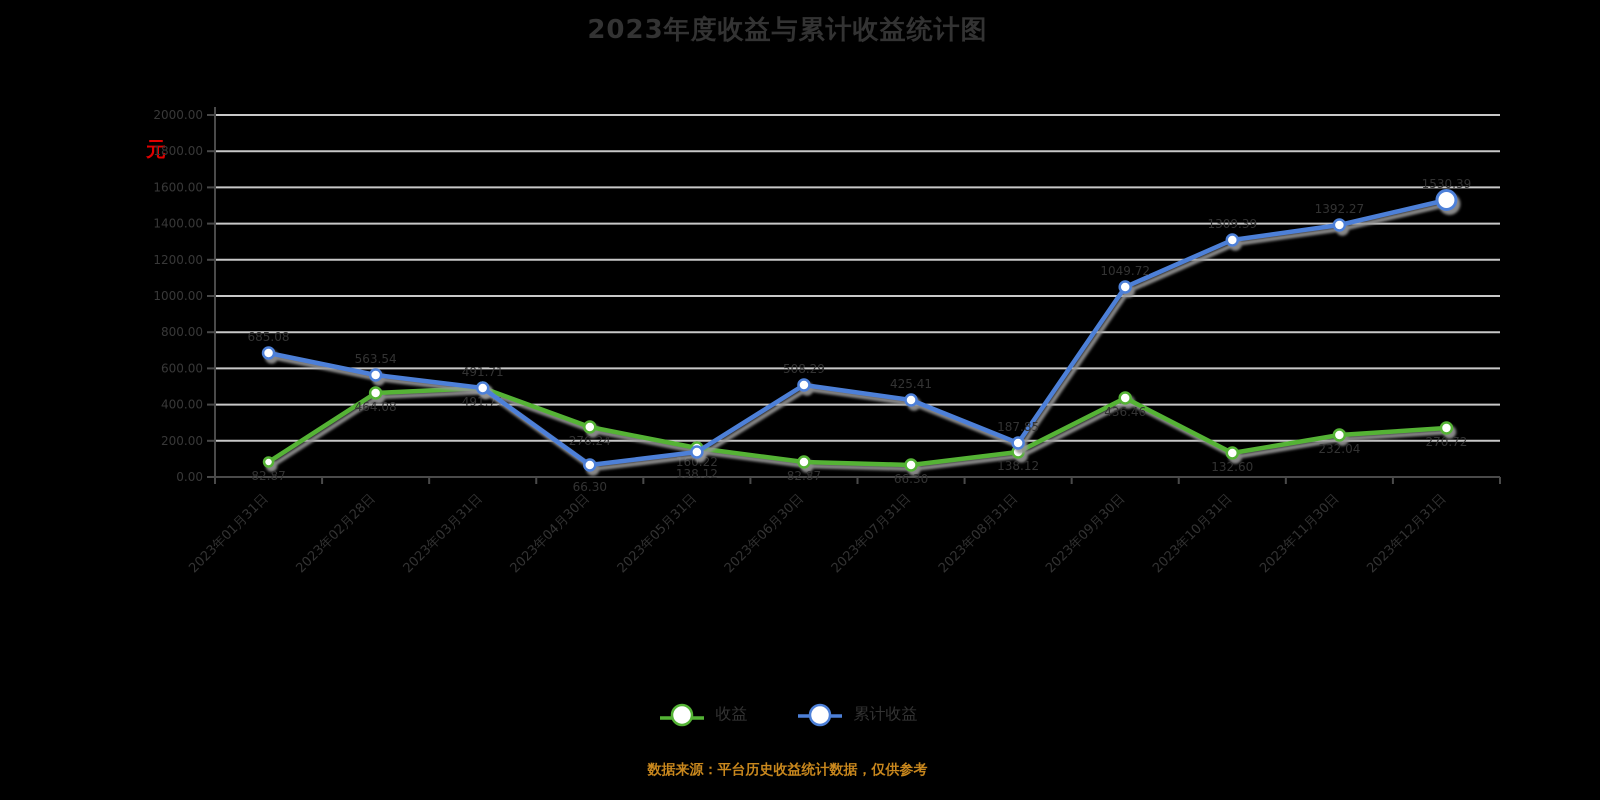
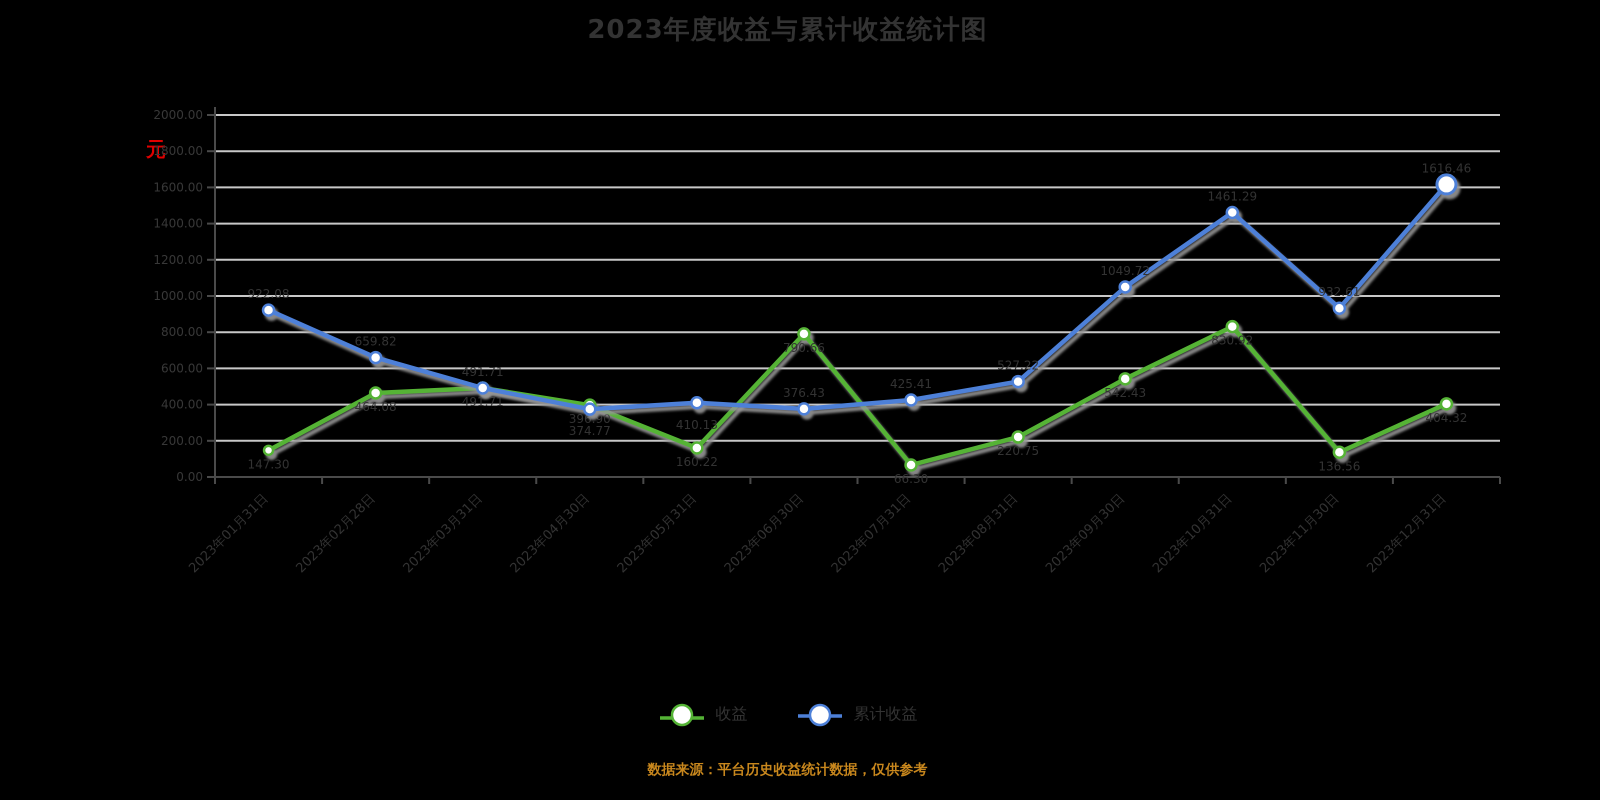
收益/2023年01月31日: 82.87 -> 147.30
累计收益/2023年01月31日: 685.08 -> 922.08
累计收益/2023年02月28日: 563.54 -> 659.82
收益/2023年04月30日: 276.24 -> 396.90
累计收益/2023年04月30日: 66.30 -> 374.77
累计收益/2023年05月31日: 138.12 -> 410.13
收益/2023年06月30日: 82.87 -> 790.66
累计收益/2023年06月30日: 508.29 -> 376.43
收益/2023年08月31日: 138.12 -> 220.75
累计收益/2023年08月31日: 187.85 -> 527.22
收益/2023年09月30日: 436.46 -> 542.43
收益/2023年10月31日: 132.60 -> 830.92
累计收益/2023年10月31日: 1309.39 -> 1461.29
收益/2023年11月30日: 232.04 -> 136.56
累计收益/2023年11月30日: 1392.27 -> 932.61
收益/2023年12月31日: 270.72 -> 404.32
累计收益/2023年12月31日: 1530.39 -> 1616.46
